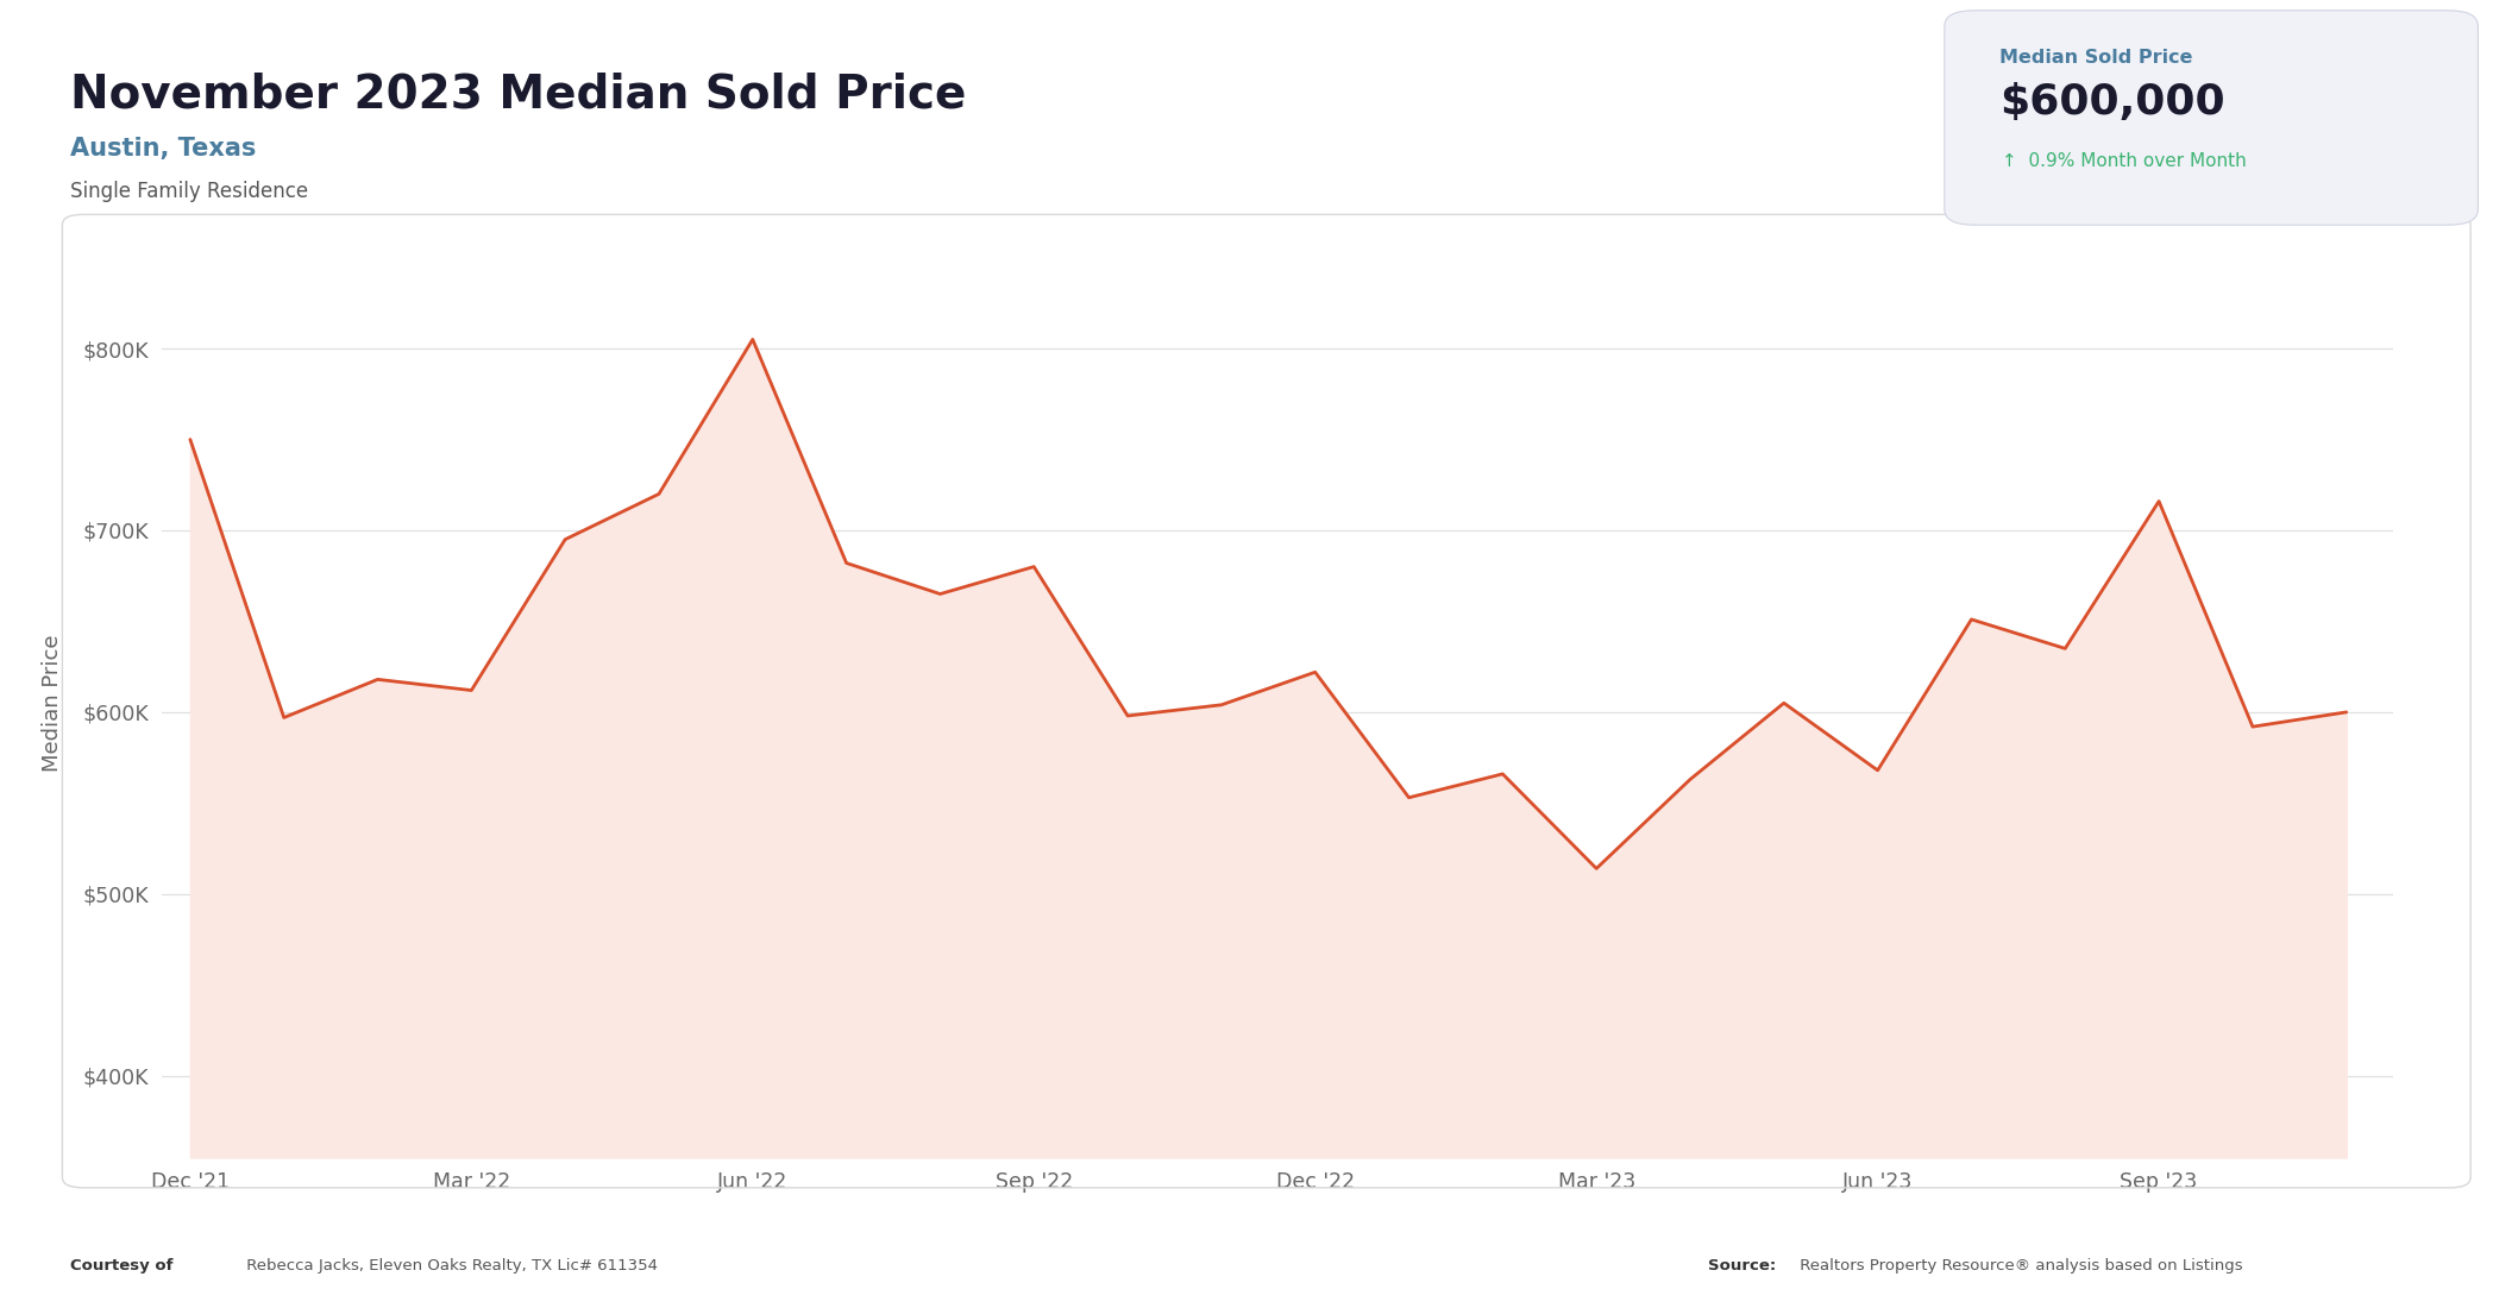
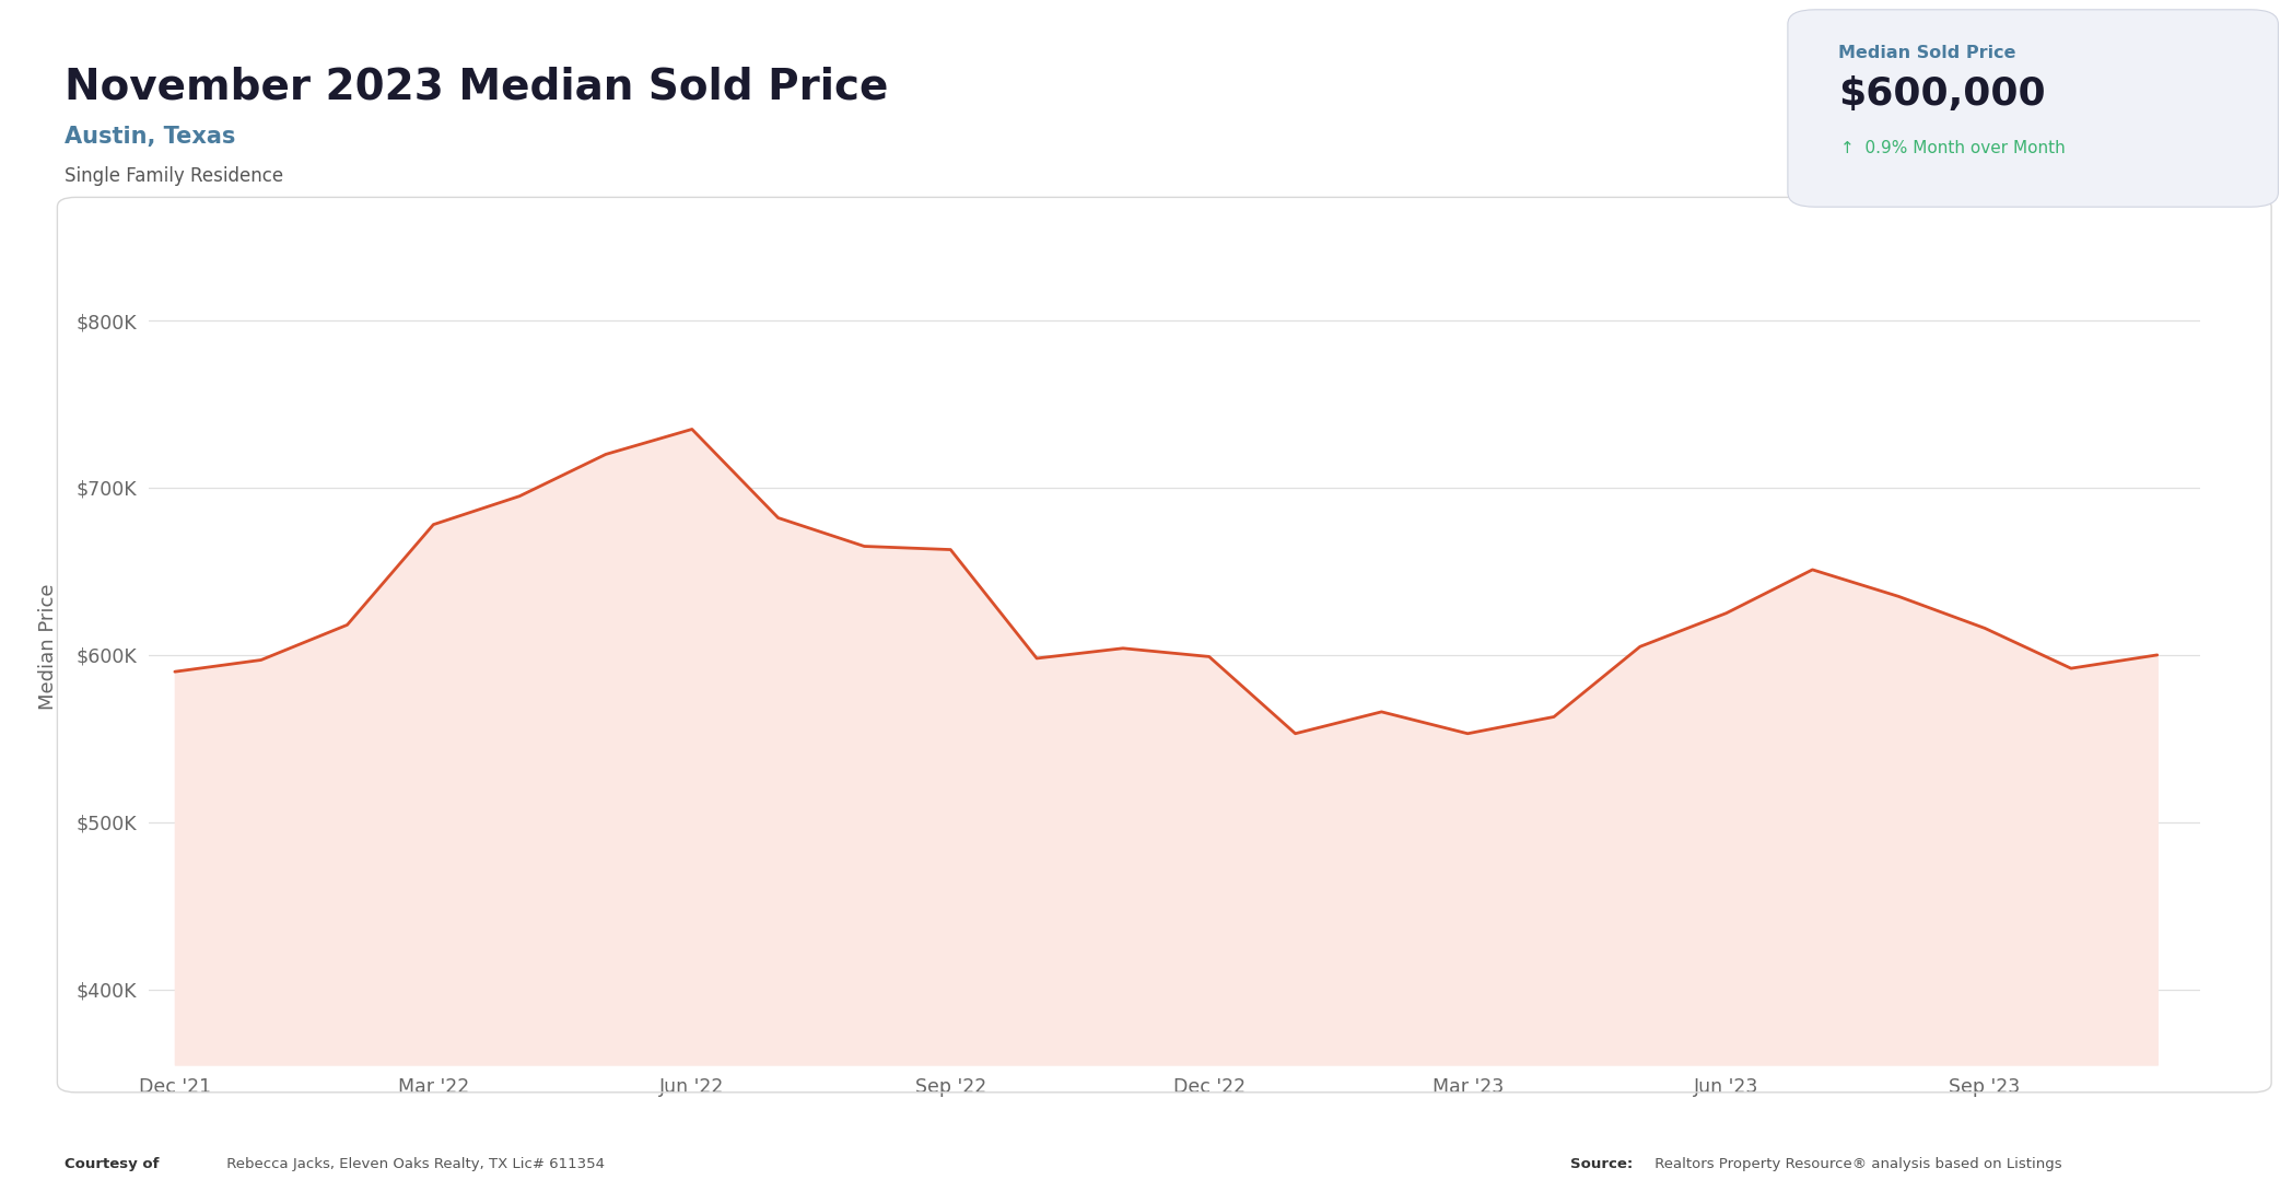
Dec '21: $750K -> $590K
Mar '22: $612K -> $678K
Jun '22: $805K -> $735K
Sep '22: $680K -> $663K
Dec '22: $622K -> $599K
Mar '23: $514K -> $553K
Jun '23: $568K -> $625K
Sep '23: $716K -> $616K
